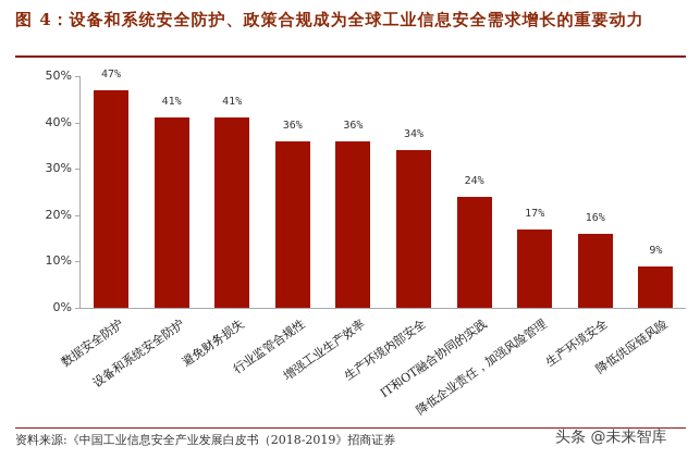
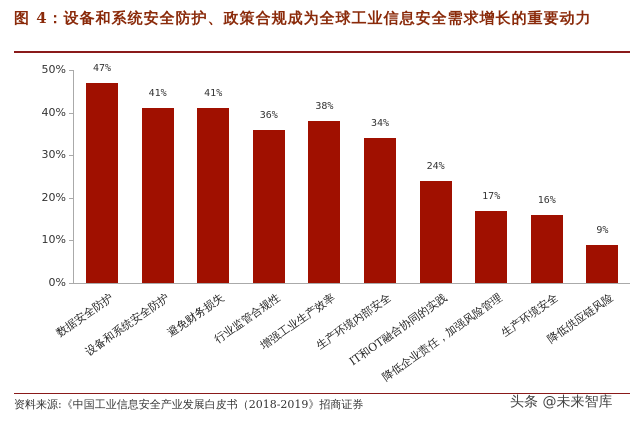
增强工业生产效率: 36% -> 38%
